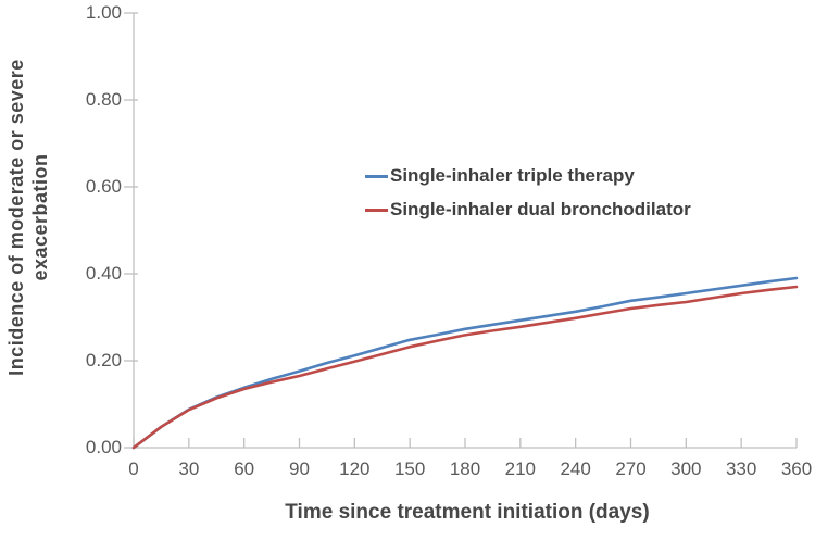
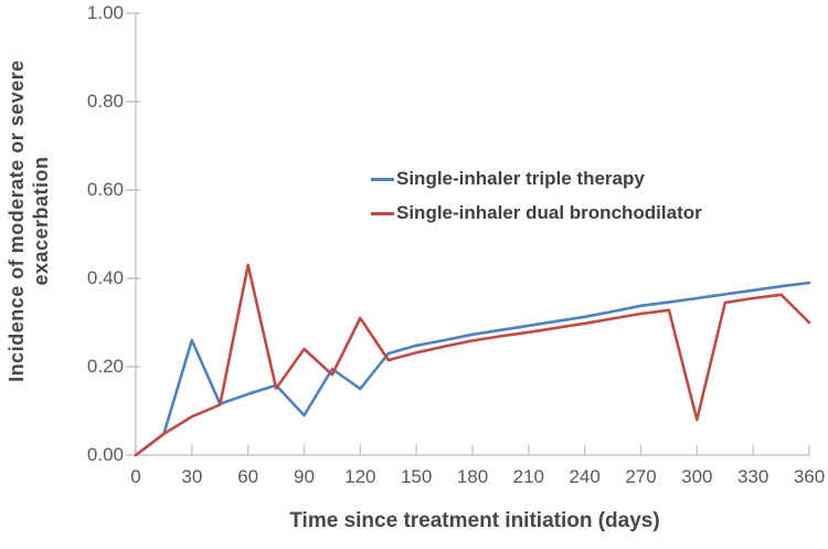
Single-inhaler triple therapy/30: 0.09 -> 0.26
Single-inhaler dual bronchodilator/60: 0.14 -> 0.43
Single-inhaler triple therapy/90: 0.18 -> 0.09
Single-inhaler dual bronchodilator/90: 0.17 -> 0.24
Single-inhaler triple therapy/120: 0.21 -> 0.15
Single-inhaler dual bronchodilator/120: 0.20 -> 0.31
Single-inhaler dual bronchodilator/300: 0.34 -> 0.08
Single-inhaler dual bronchodilator/360: 0.37 -> 0.30
